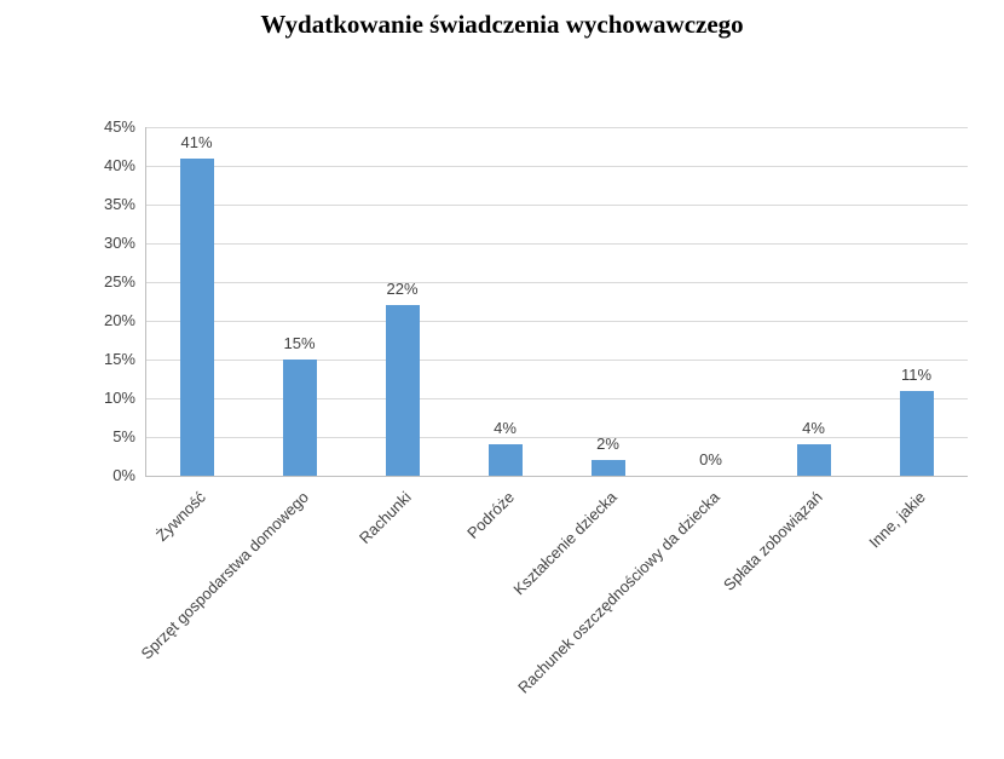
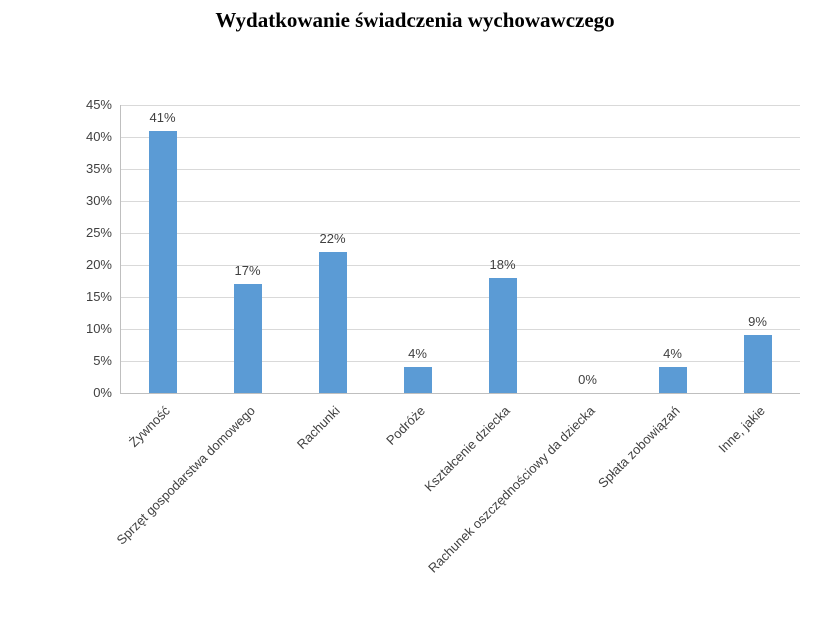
Sprzęt gospodarstwa domowego: 15% -> 17%
Kształcenie dziecka: 2% -> 18%
Inne, jakie: 11% -> 9%
